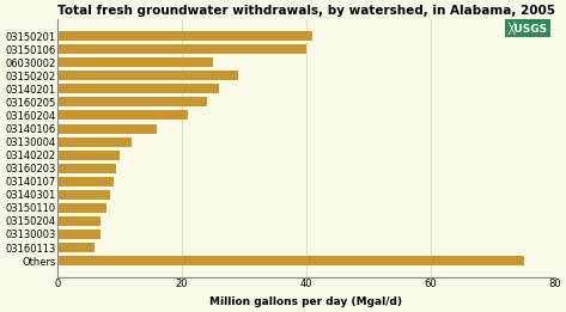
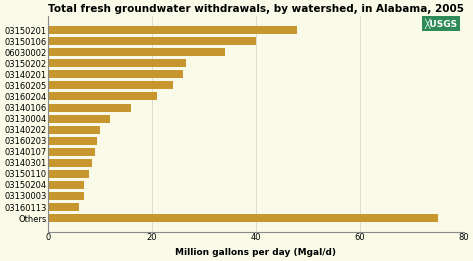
03150201: 41.0 -> 48.0
06030002: 25.0 -> 34.0
03150202: 29.0 -> 26.5
